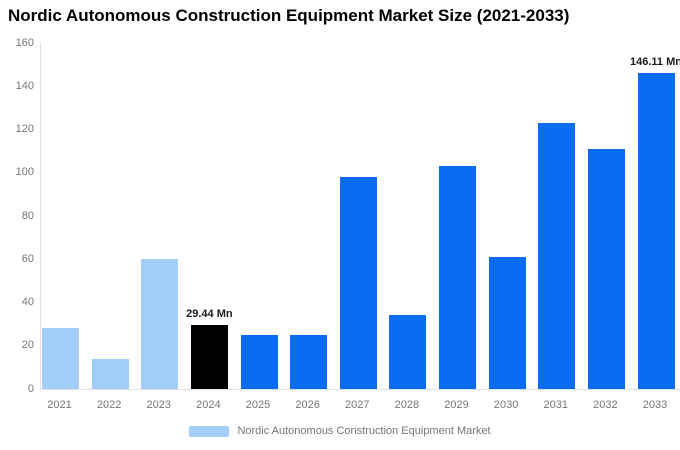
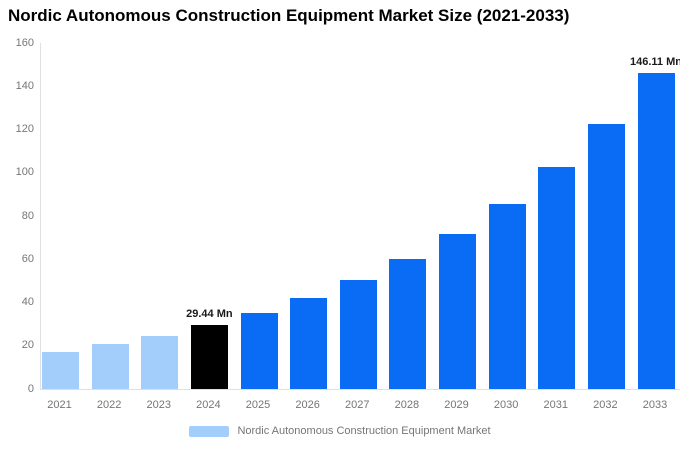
2021: 28 -> 17
2022: 14 -> 21
2023: 60 -> 25
2025: 25 -> 35
2026: 25 -> 42
2027: 98 -> 50
2028: 34 -> 60
2029: 103 -> 72
2030: 61 -> 86
2031: 123 -> 102
2032: 111 -> 122
